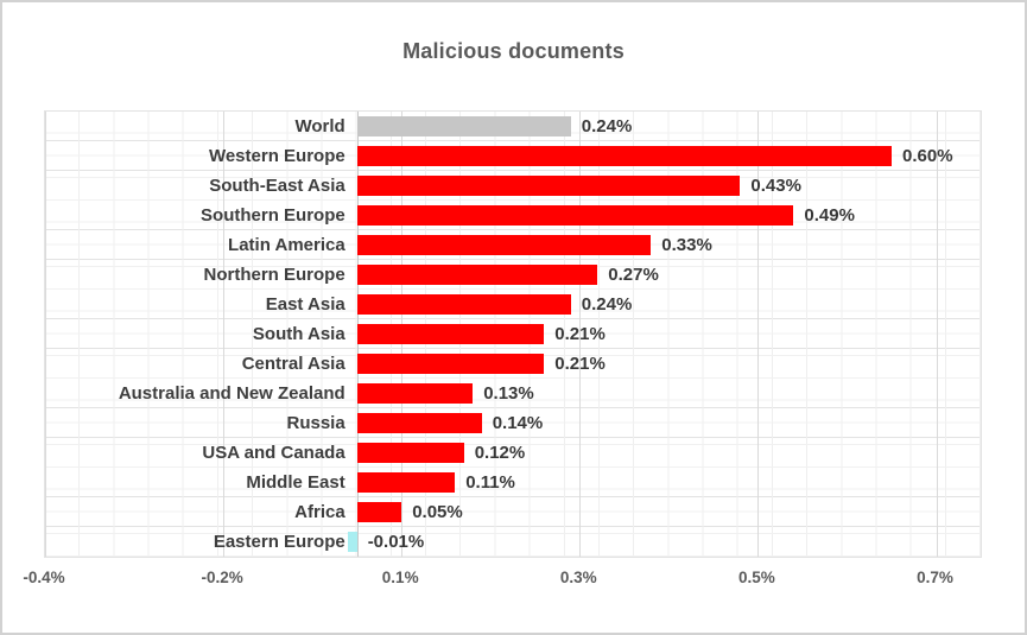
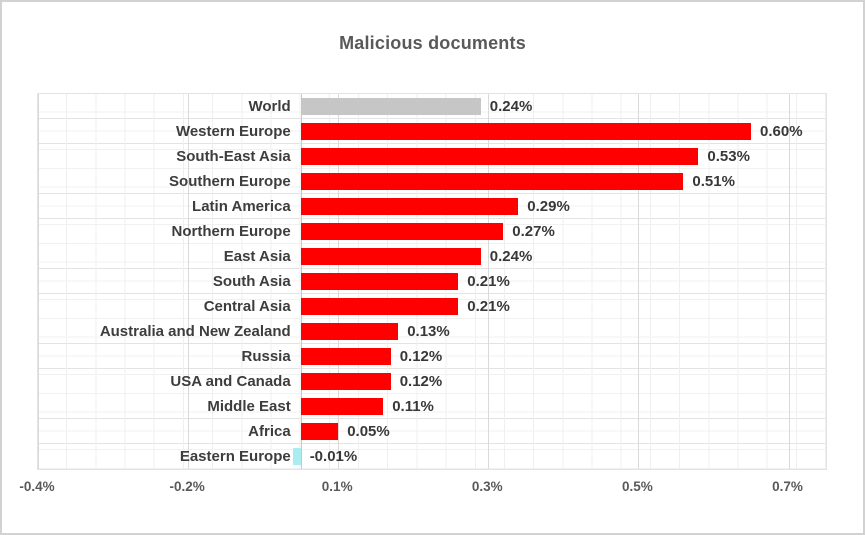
South-East Asia: 0.43% -> 0.53%
Southern Europe: 0.49% -> 0.51%
Latin America: 0.33% -> 0.29%
Russia: 0.14% -> 0.12%
